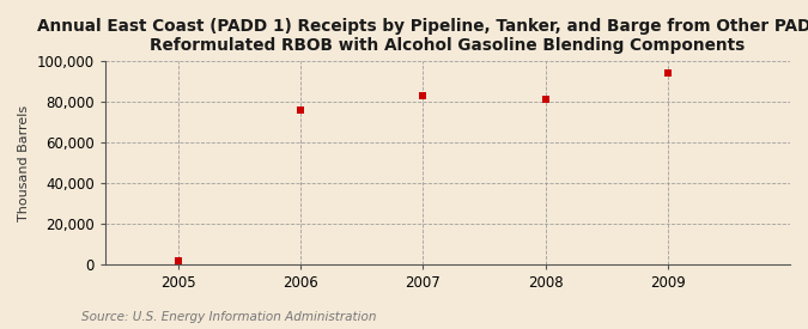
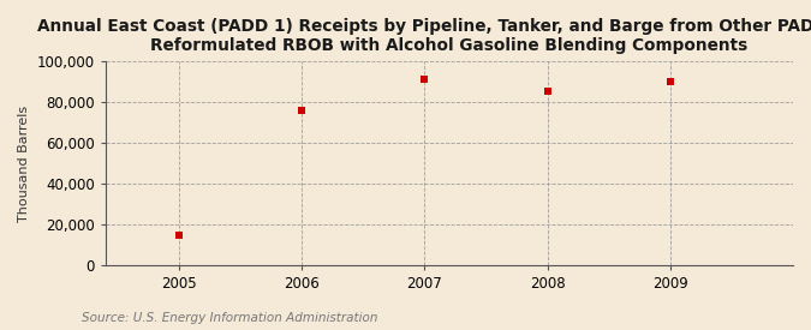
2005: 2,000 -> 15,000
2007: 83,000 -> 91,000
2008: 81,000 -> 85,000
2009: 94,000 -> 90,000
